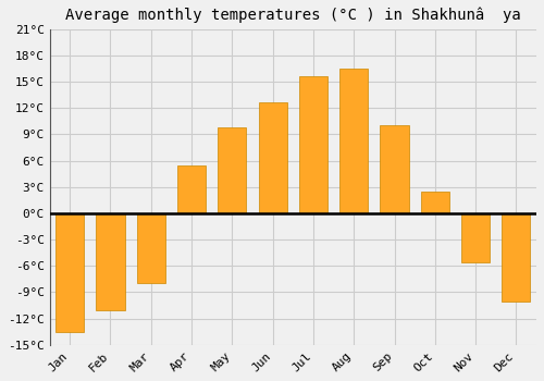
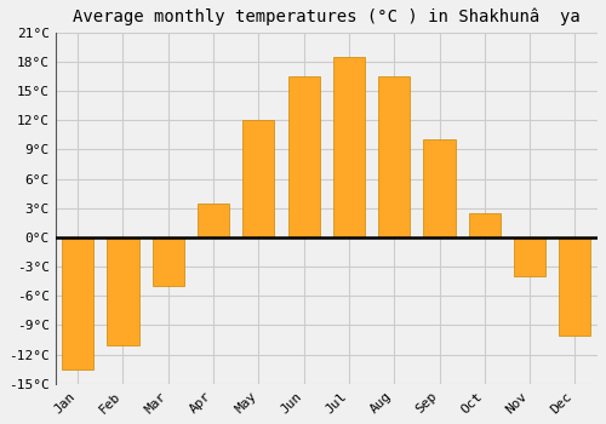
Mar: -8.0°C -> -5.0°C
Apr: 5.4°C -> 3.5°C
May: 9.8°C -> 12.0°C
Jun: 12.6°C -> 16.5°C
Jul: 15.6°C -> 18.5°C
Nov: -5.6°C -> -4.0°C
